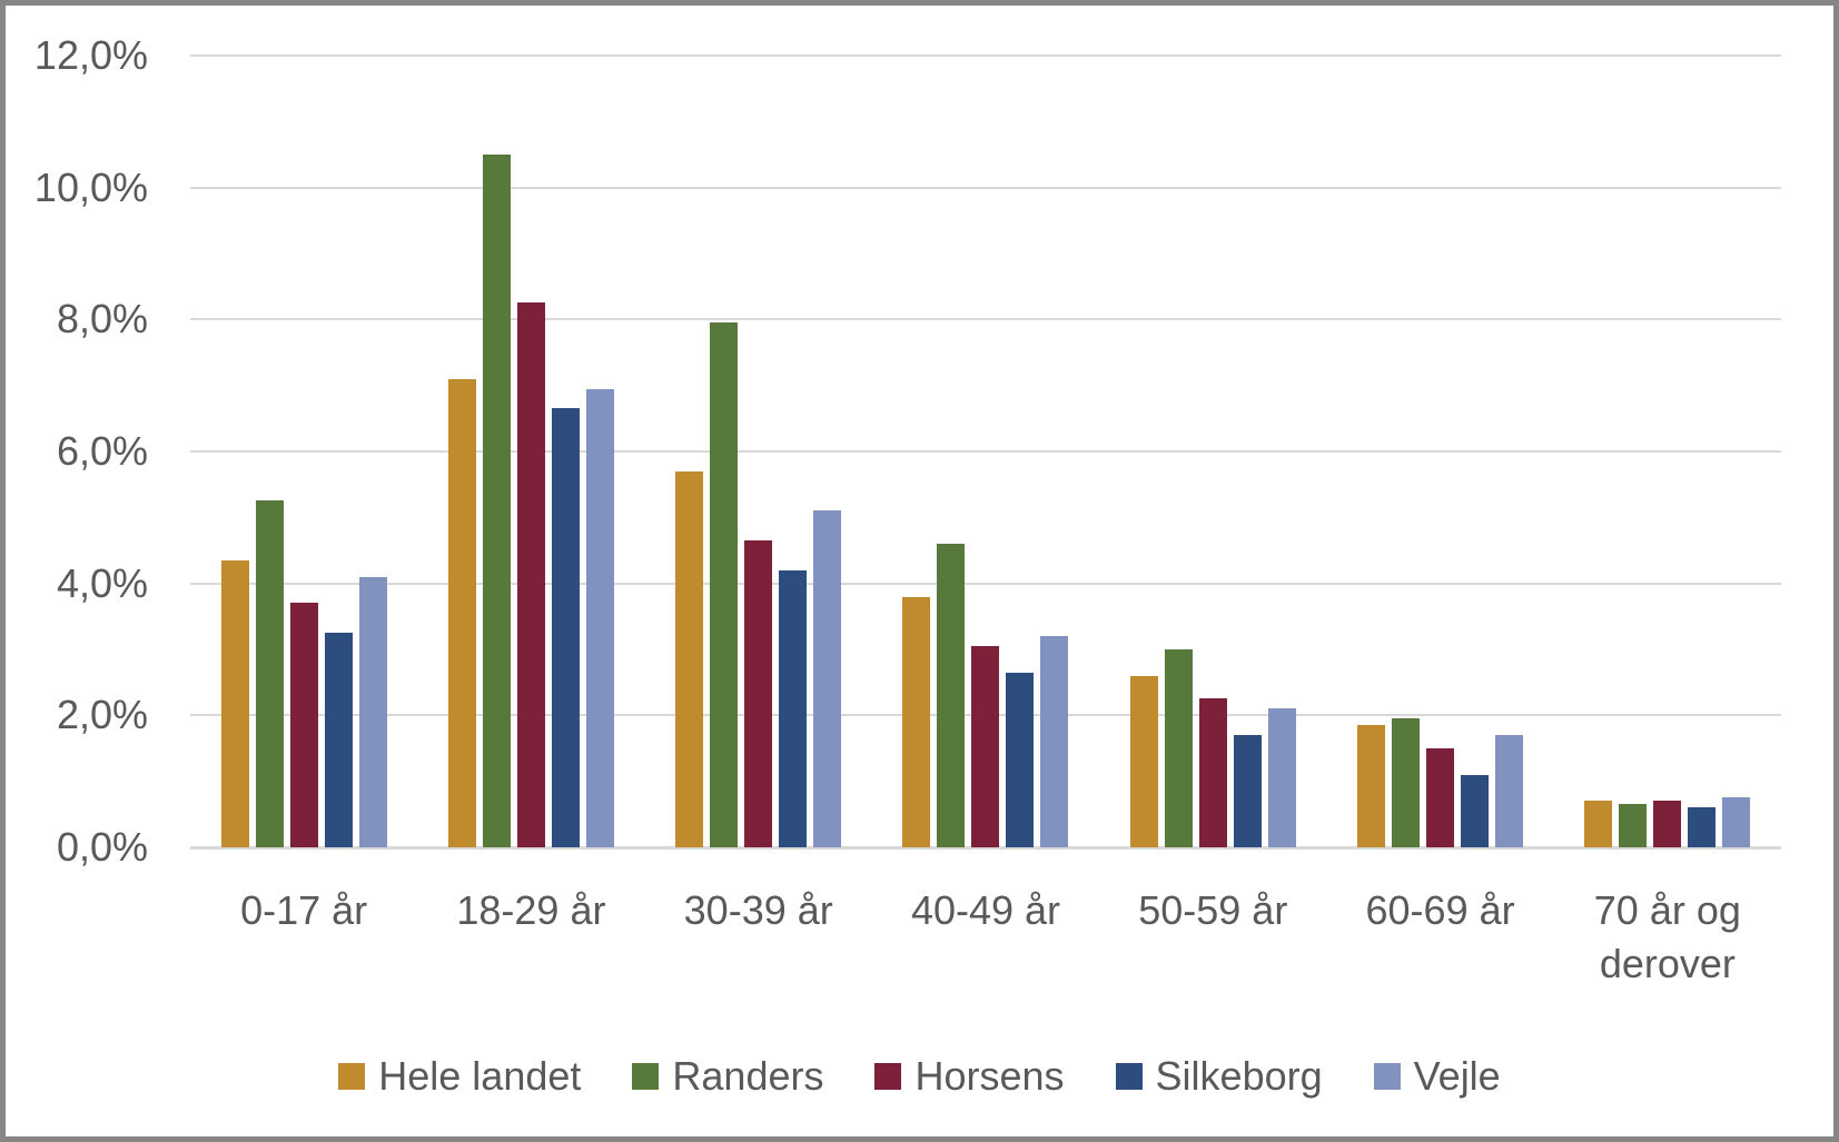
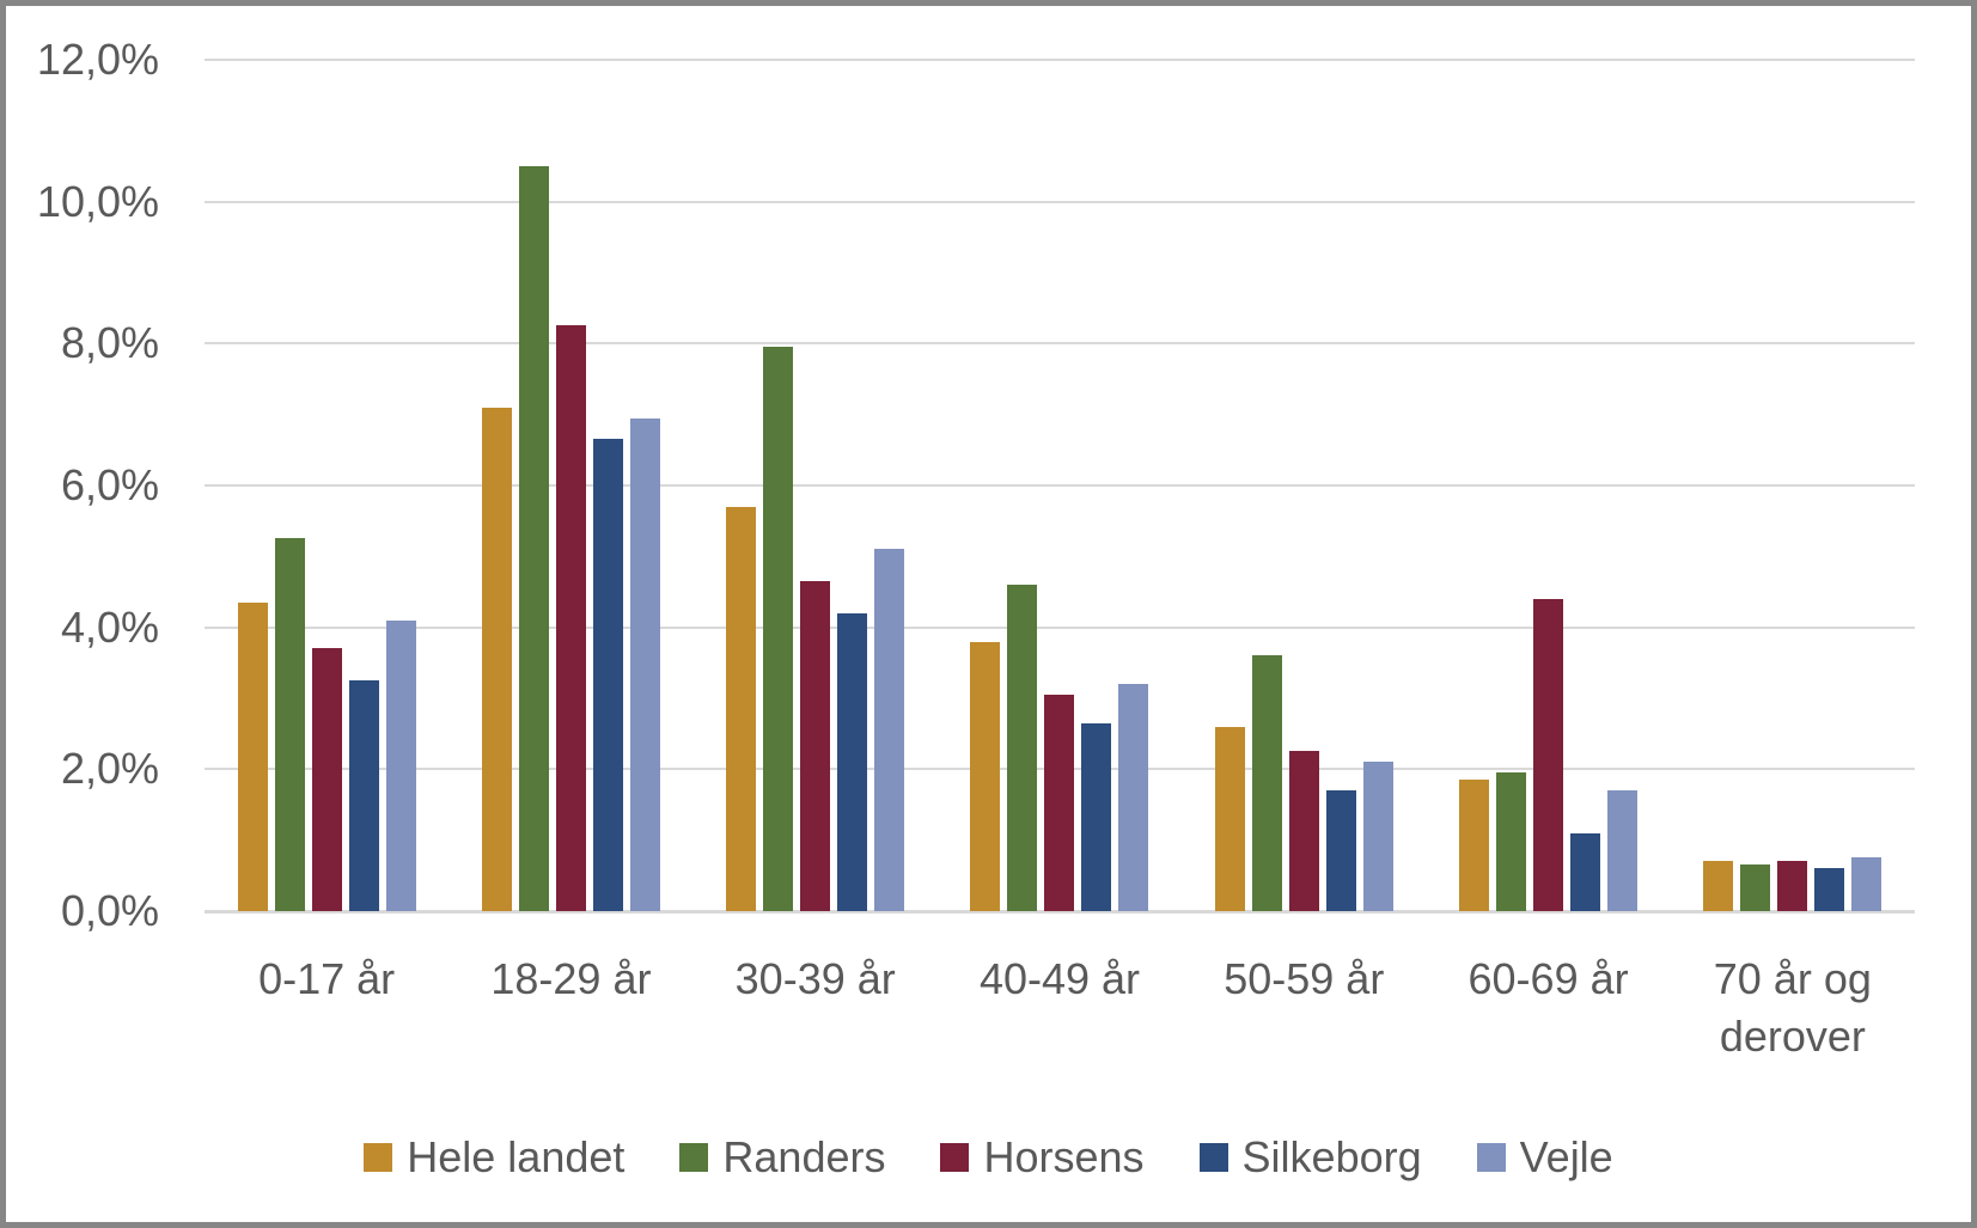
Randers/50-59 år: 3,0% -> 3,6%
Horsens/60-69 år: 1,5% -> 4,4%
